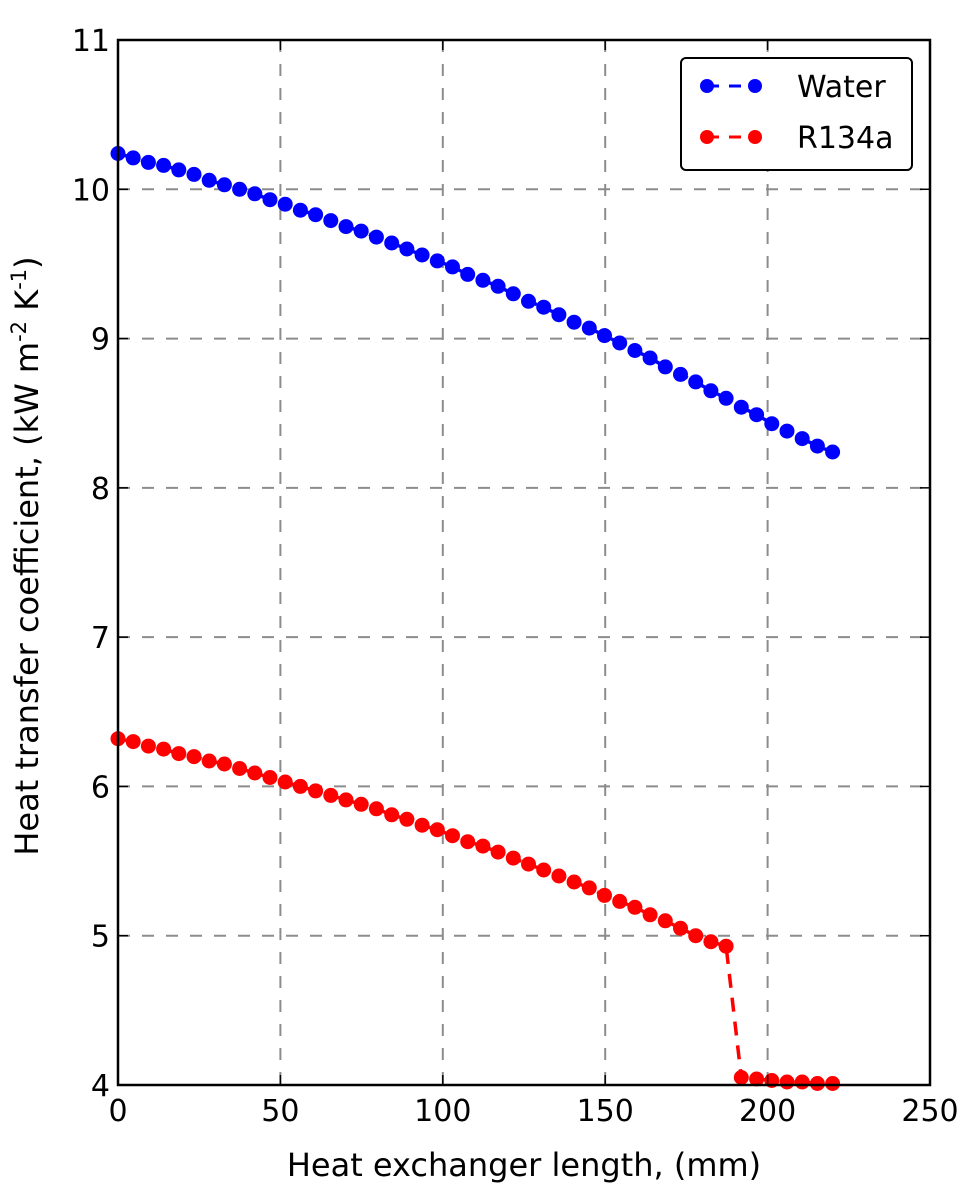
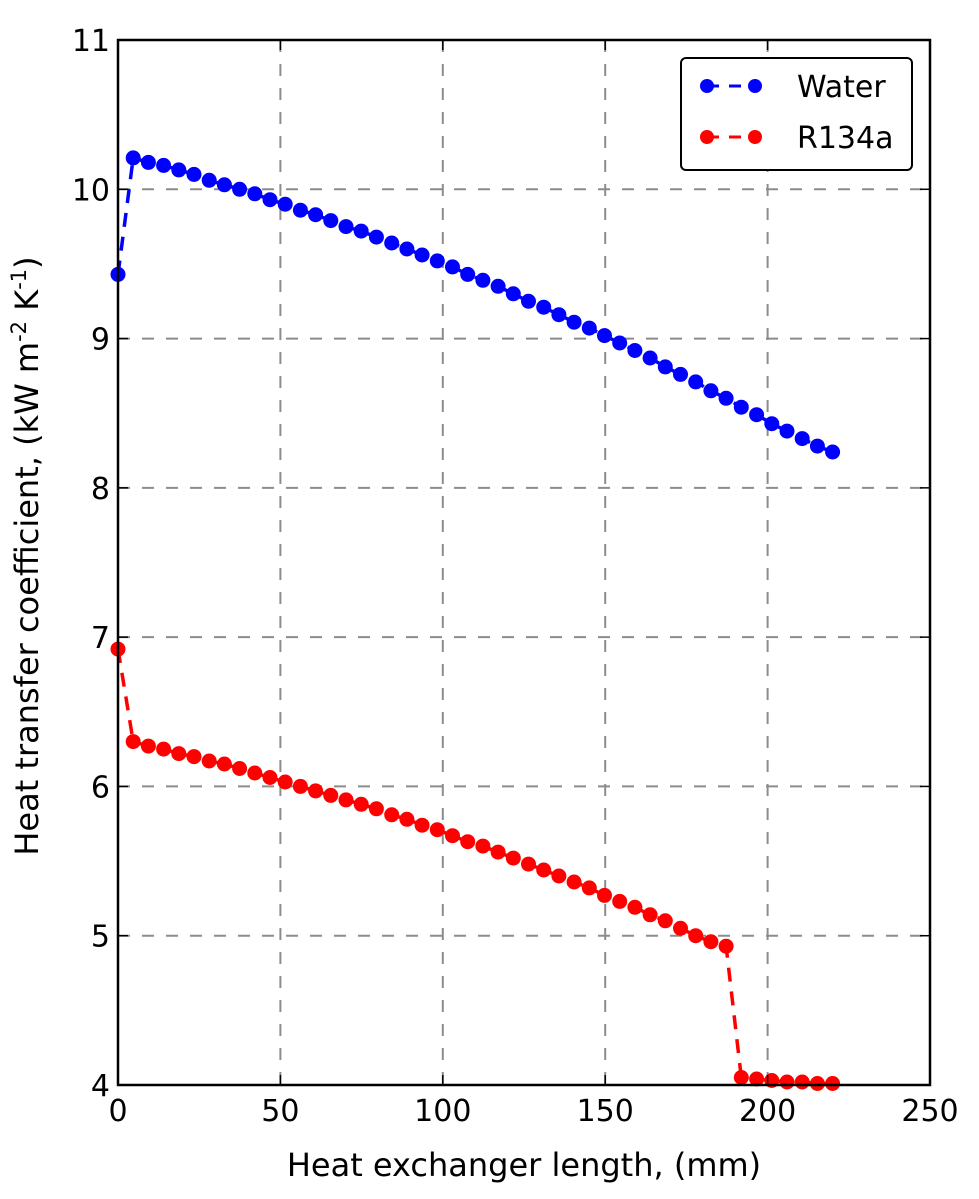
Water/0: 10.24 -> 9.43
R134a/0: 6.32 -> 6.92
